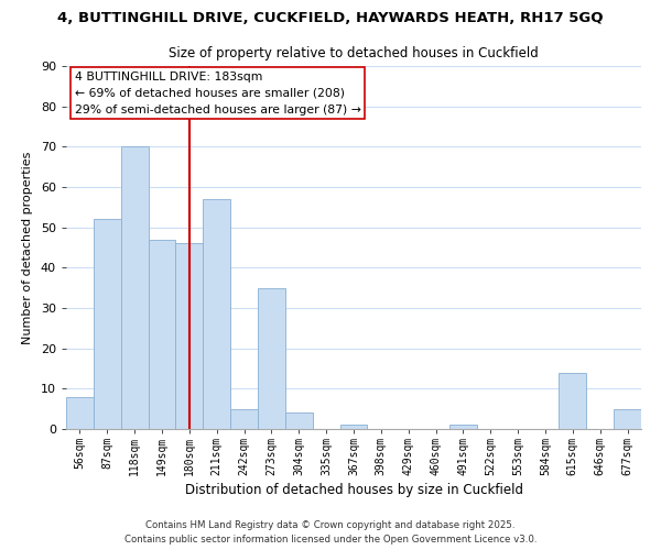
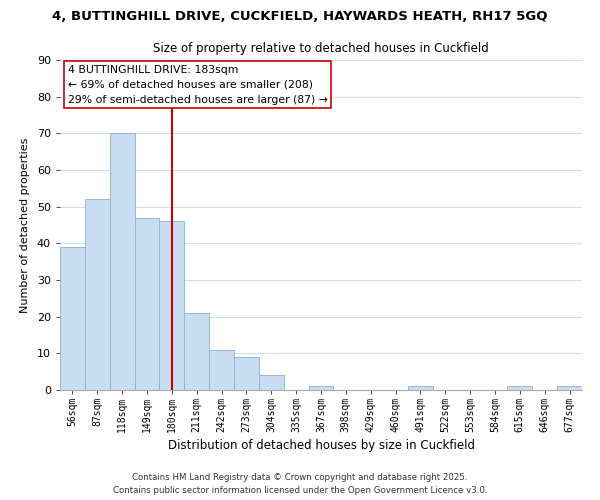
56sqm: 8 -> 39
211sqm: 57 -> 21
242sqm: 5 -> 11
273sqm: 35 -> 9
615sqm: 14 -> 1
677sqm: 5 -> 1
